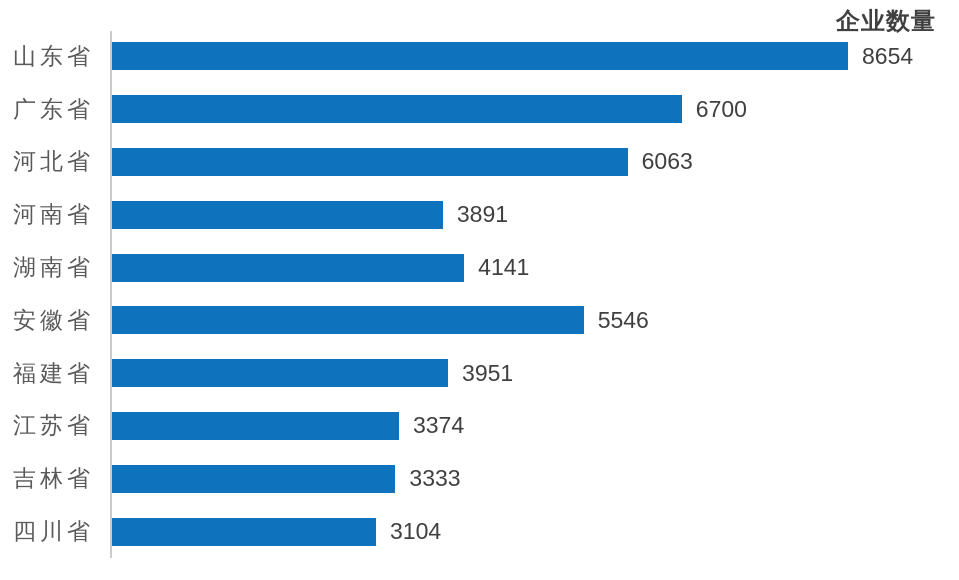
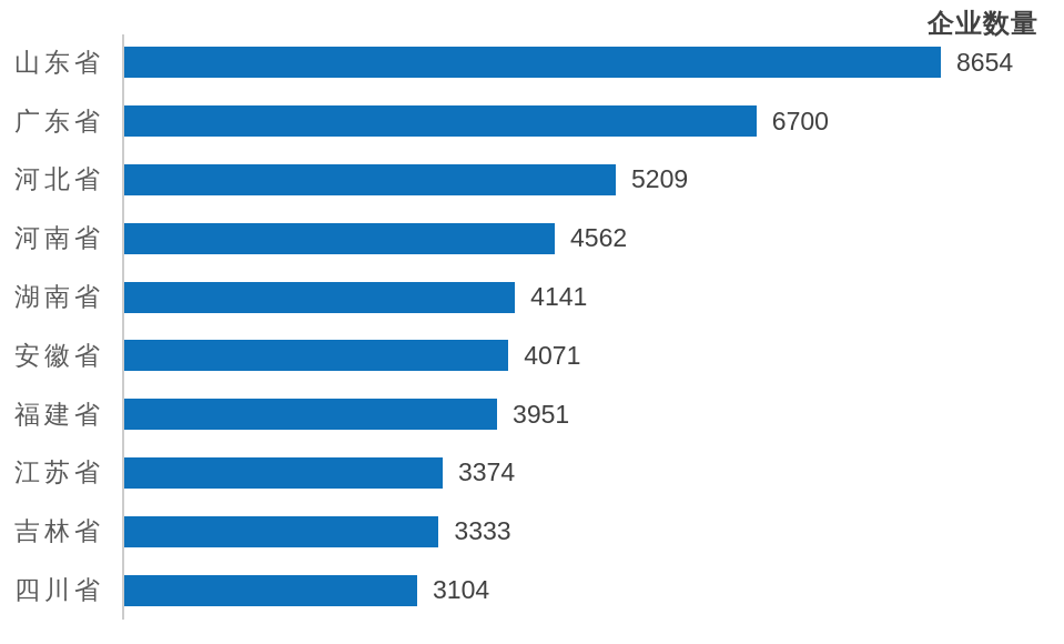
河北省: 6063 -> 5209
河南省: 3891 -> 4562
安徽省: 5546 -> 4071
